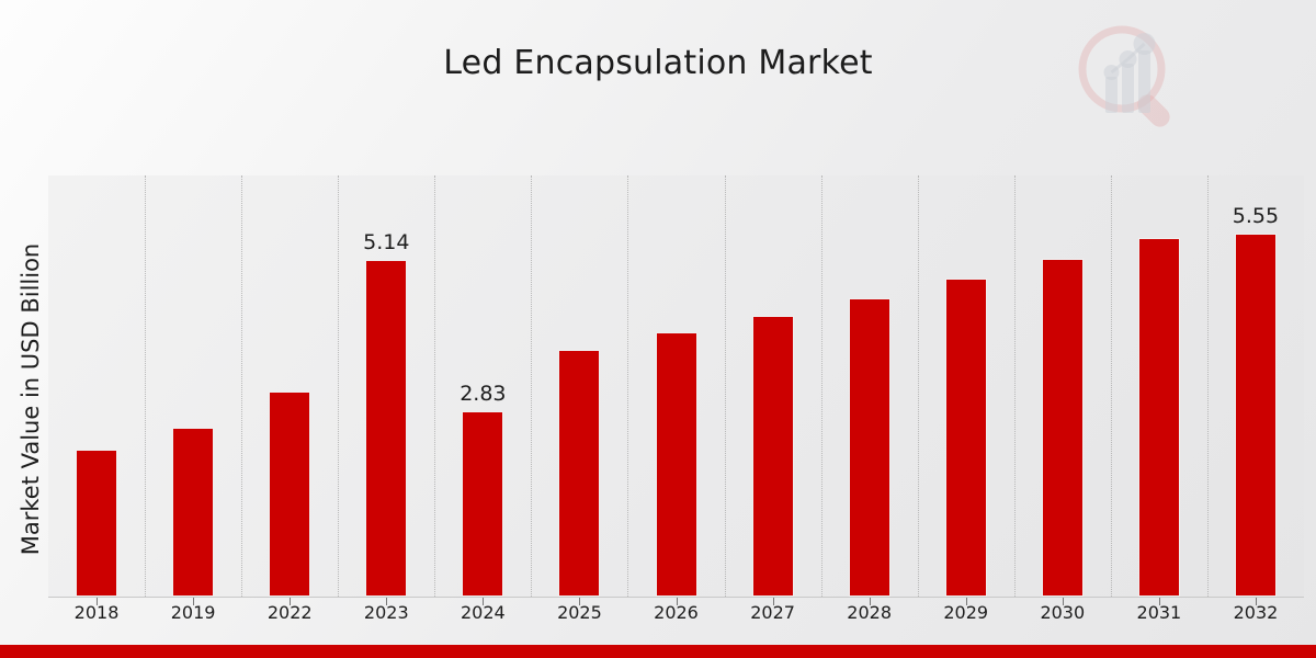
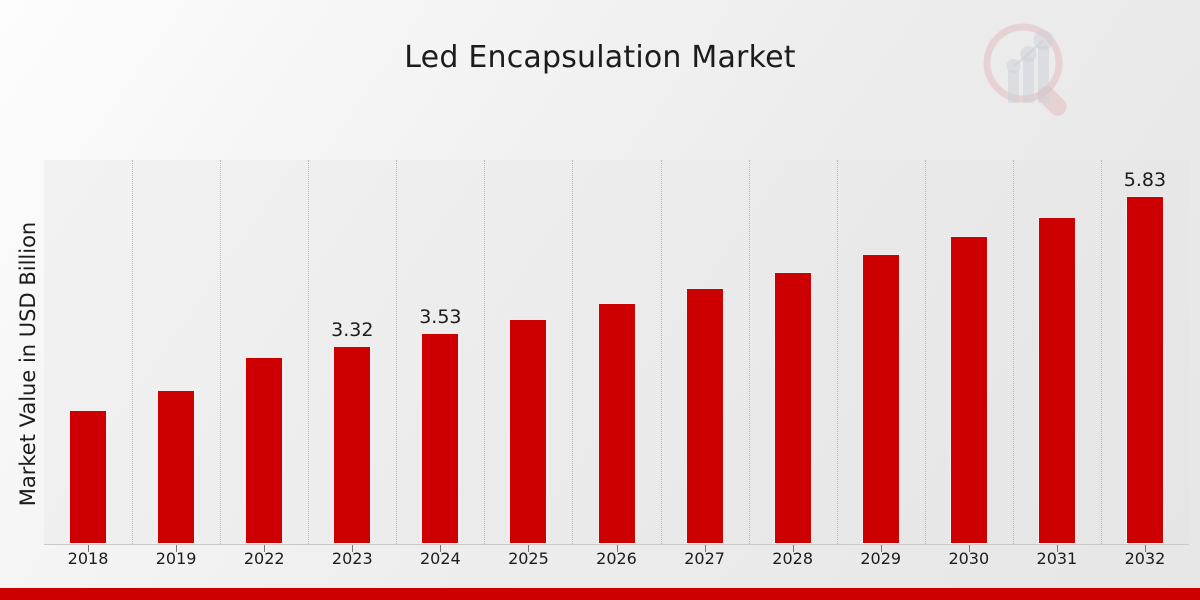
2023: 5.14 -> 3.32
2024: 2.83 -> 3.53
2032: 5.55 -> 5.83
